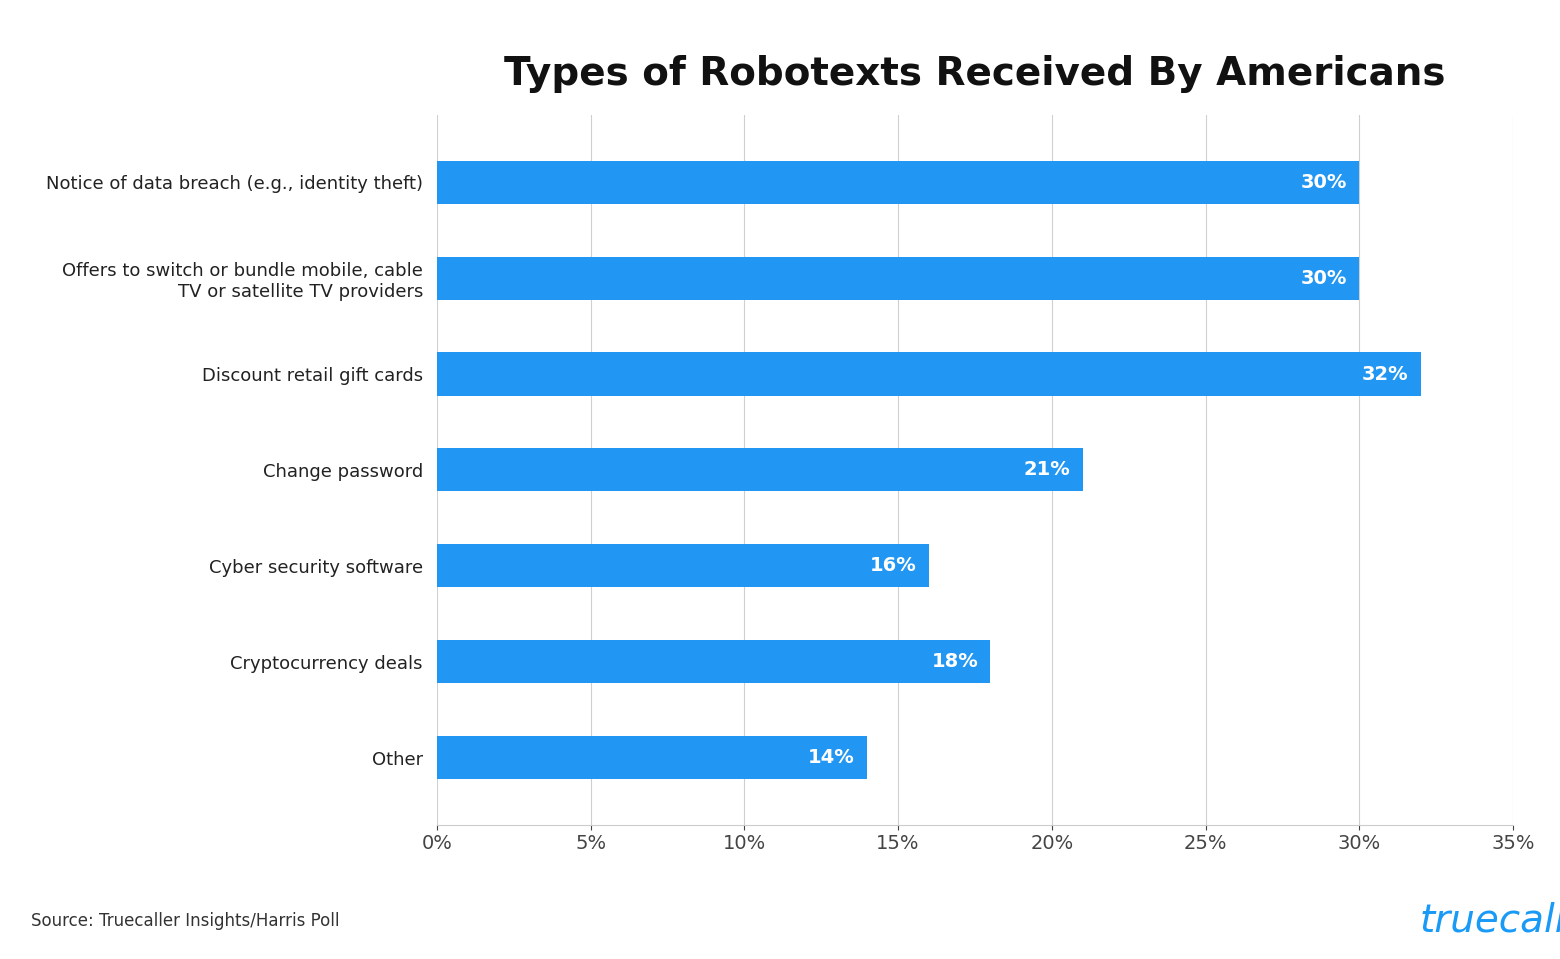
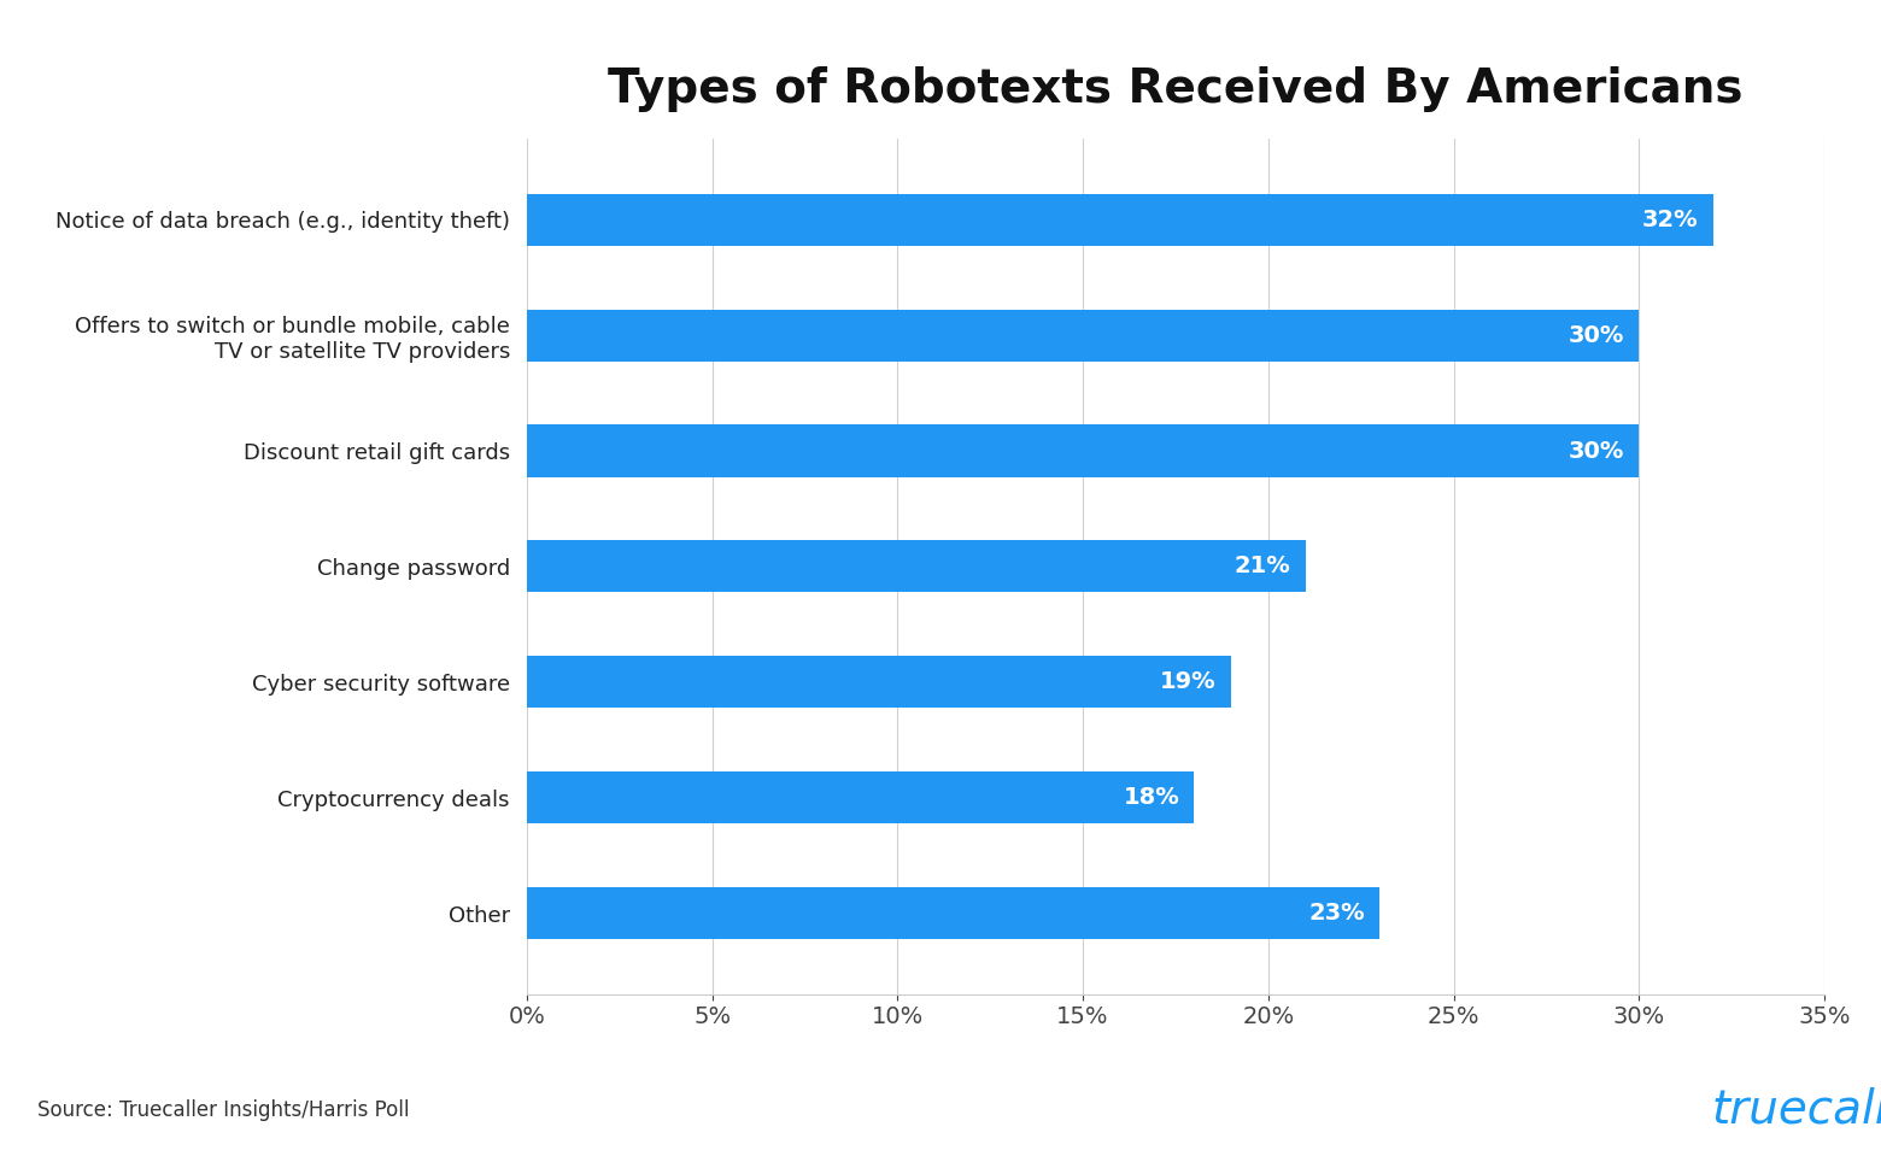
Notice of data breach (e.g., identity theft): 30% -> 32%
Discount retail gift cards: 32% -> 30%
Cyber security software: 16% -> 19%
Other: 14% -> 23%
